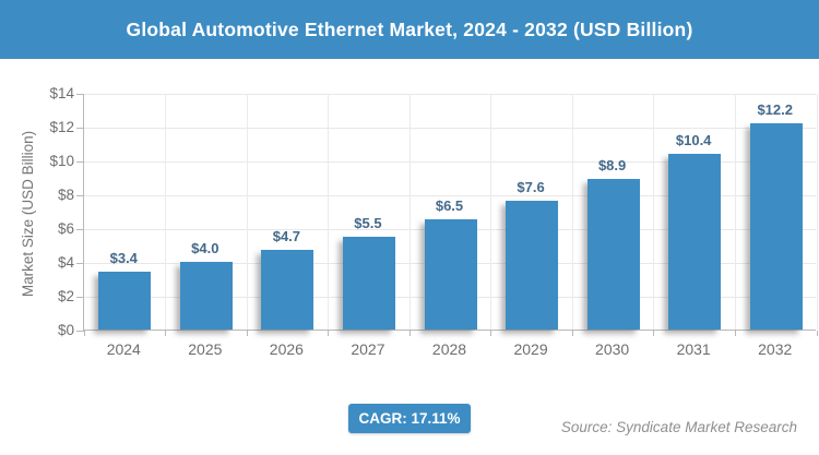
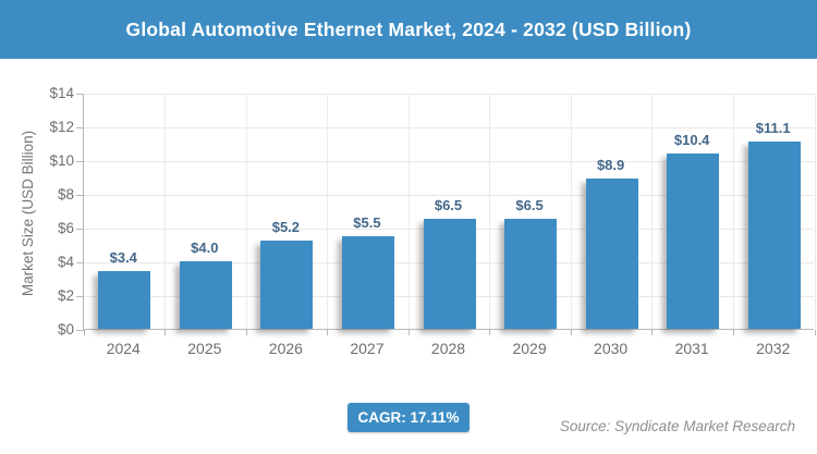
2026: $4.7 -> $5.2
2029: $7.6 -> $6.5
2032: $12.2 -> $11.1
